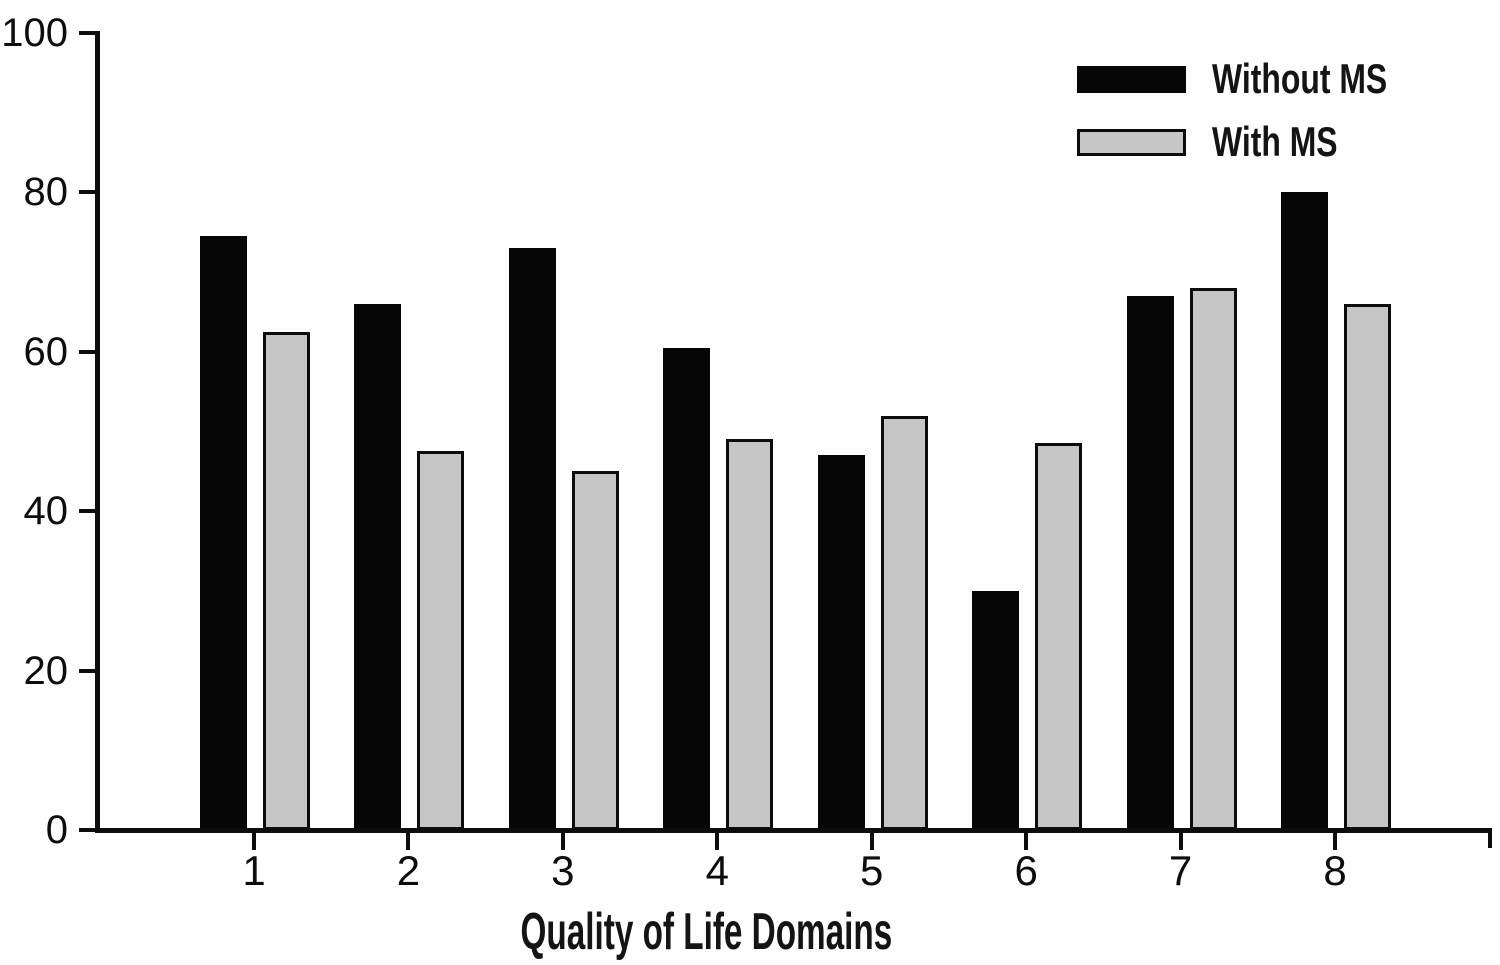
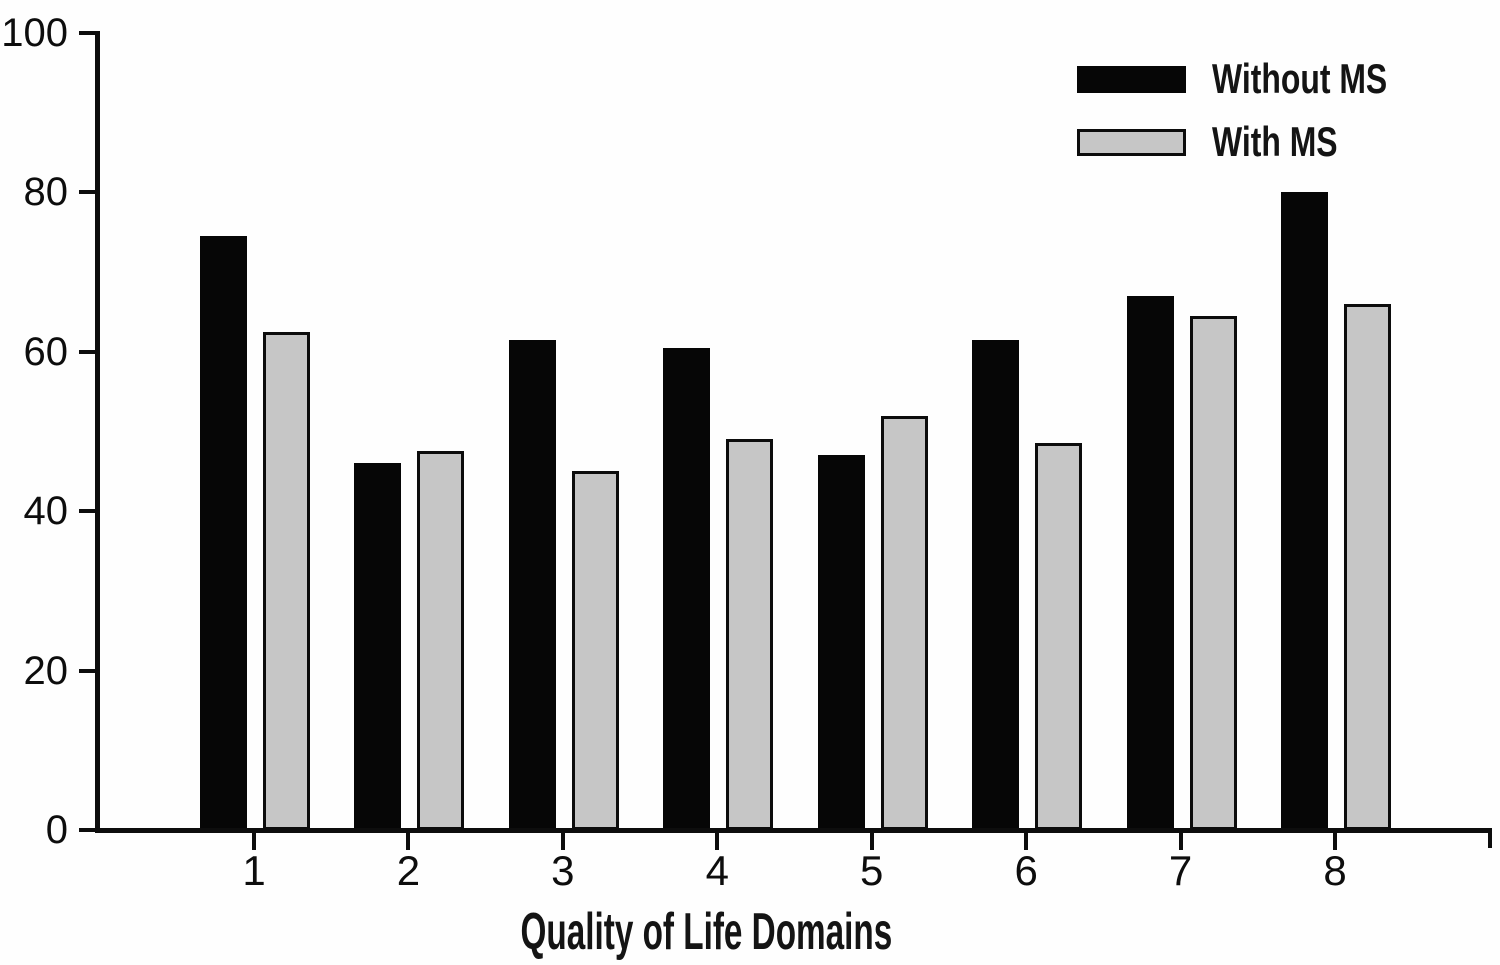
Without MS/2: 66 -> 46
Without MS/3: 73 -> 62
Without MS/6: 30 -> 62
With MS/7: 68 -> 64
